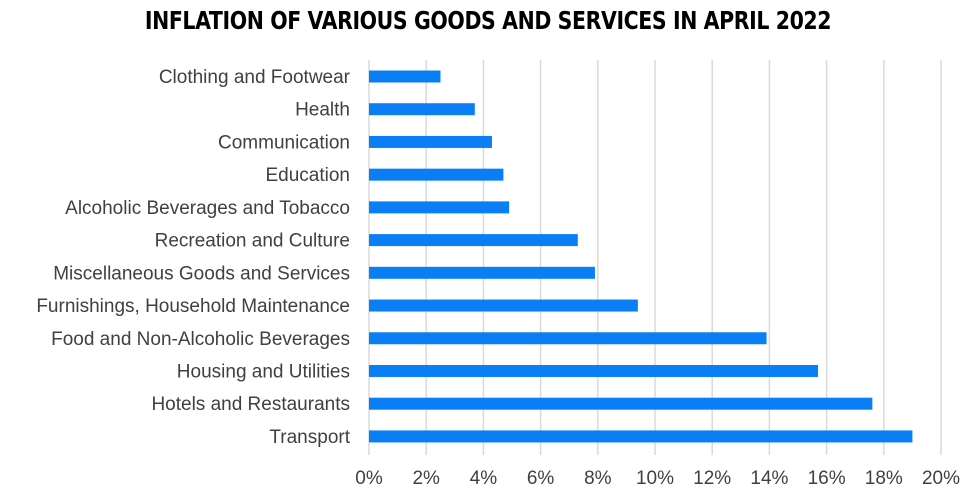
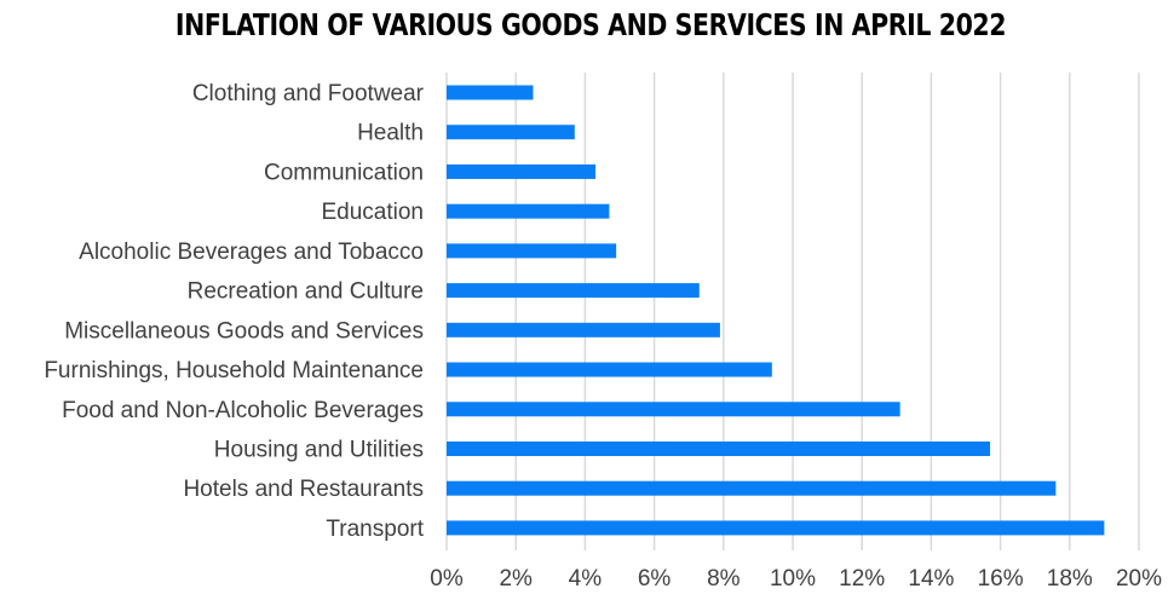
Food and Non-Alcoholic Beverages: 13.9% -> 13.1%
